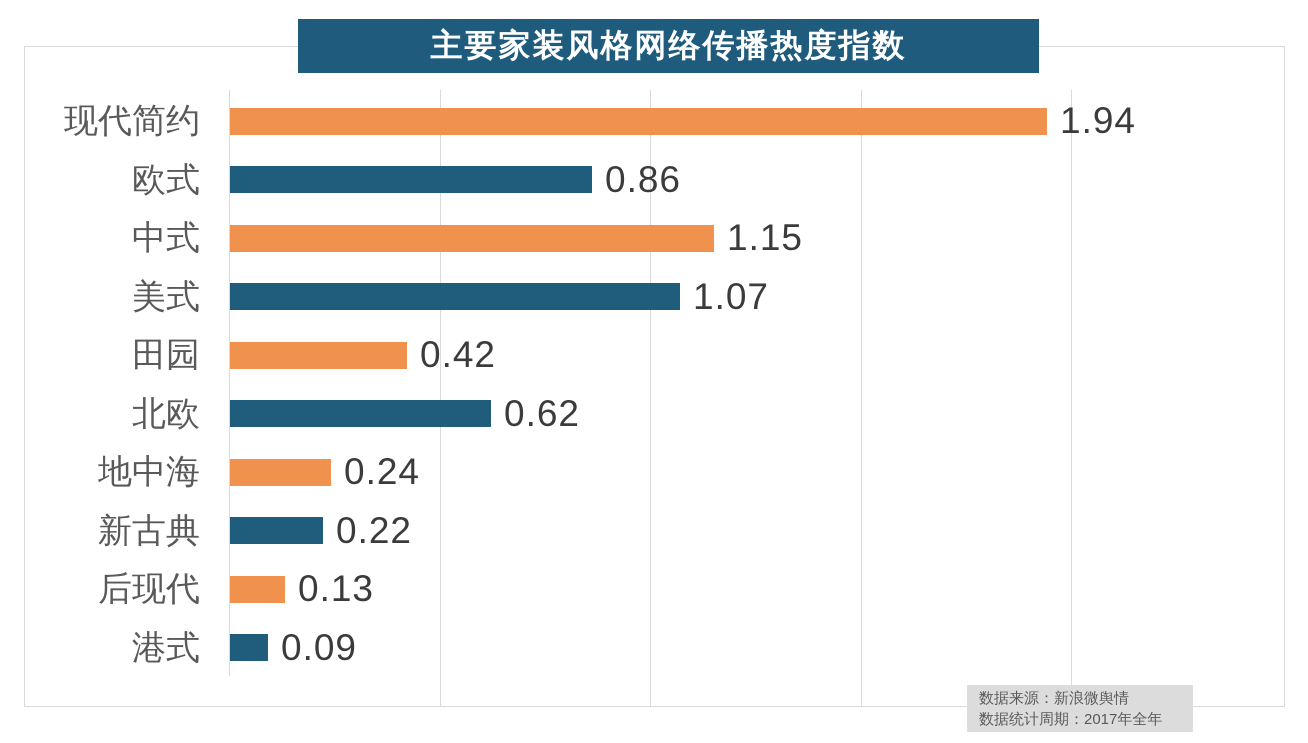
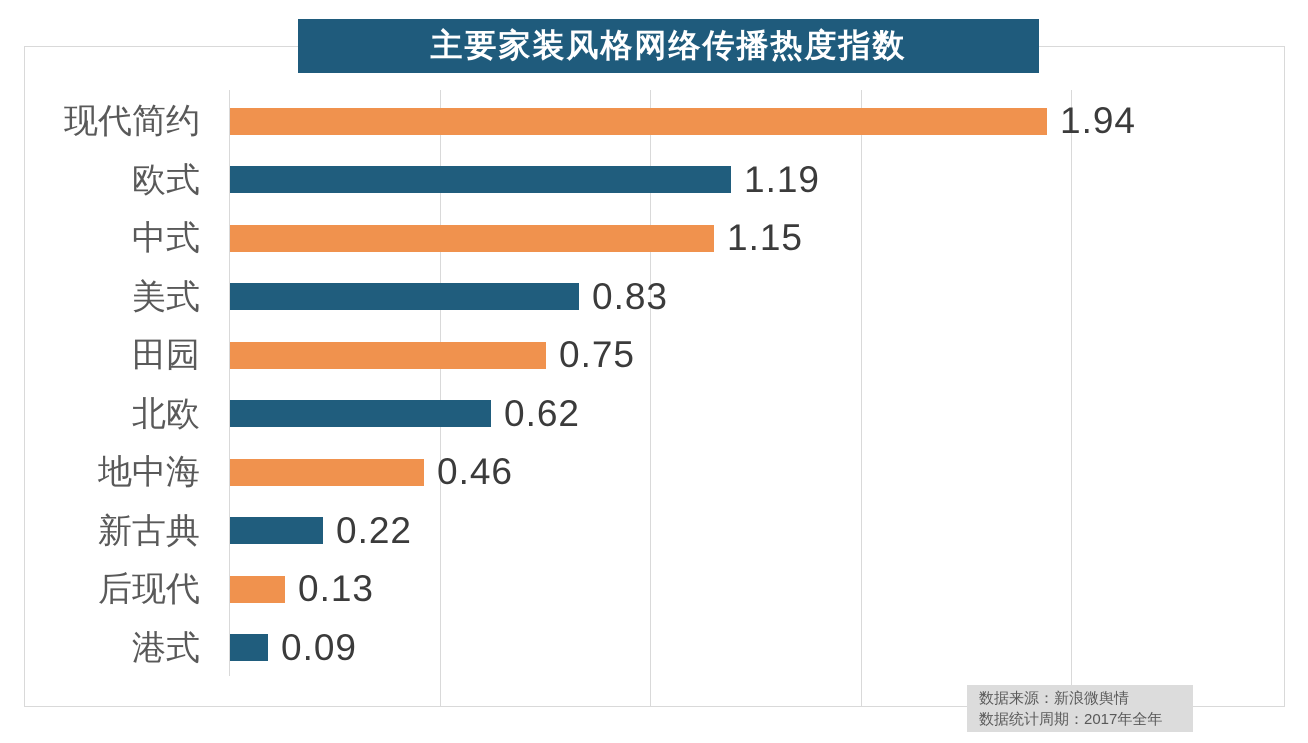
欧式: 0.86 -> 1.19
美式: 1.07 -> 0.83
田园: 0.42 -> 0.75
地中海: 0.24 -> 0.46
